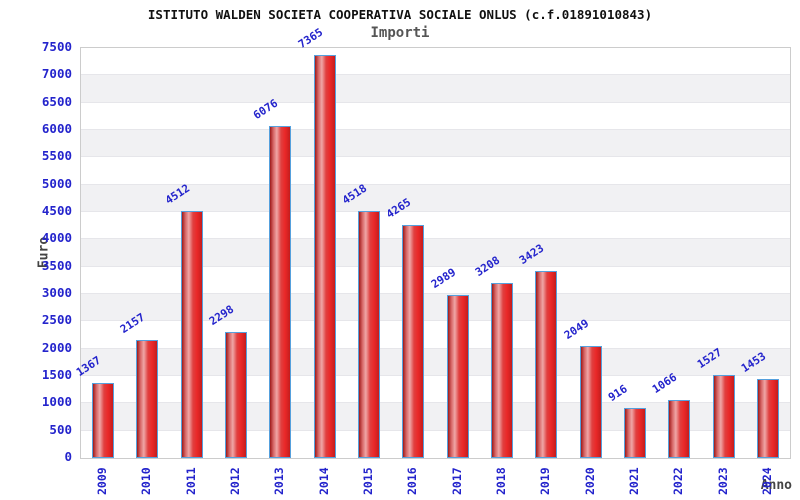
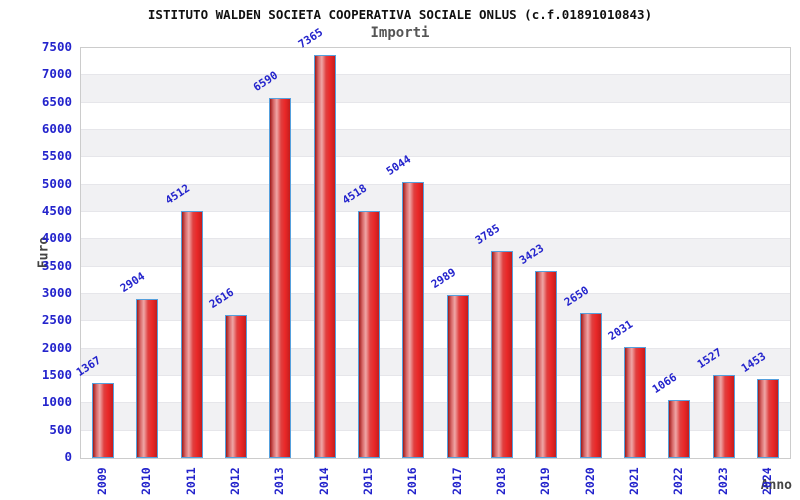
2010: 2157 -> 2904
2012: 2298 -> 2616
2013: 6076 -> 6590
2016: 4265 -> 5044
2018: 3208 -> 3785
2020: 2049 -> 2650
2021: 916 -> 2031
